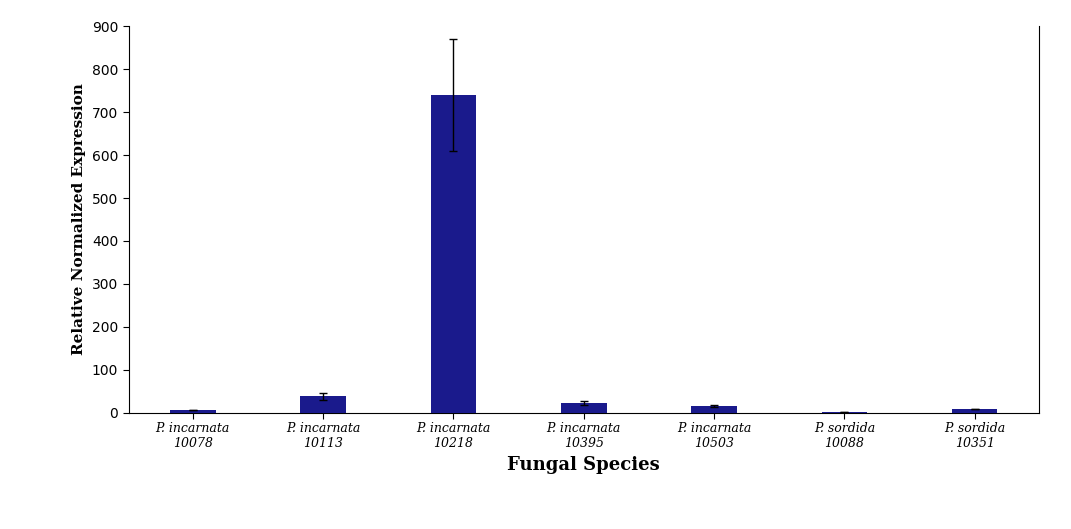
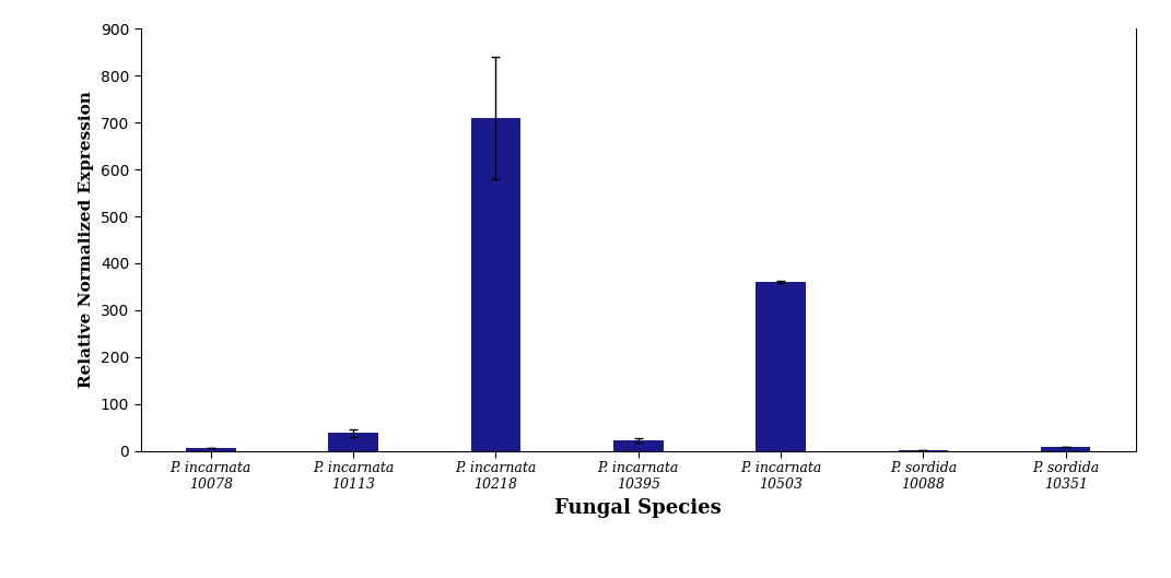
P. incarnata 10218: 740 -> 710
P. incarnata 10503: 15 -> 360
